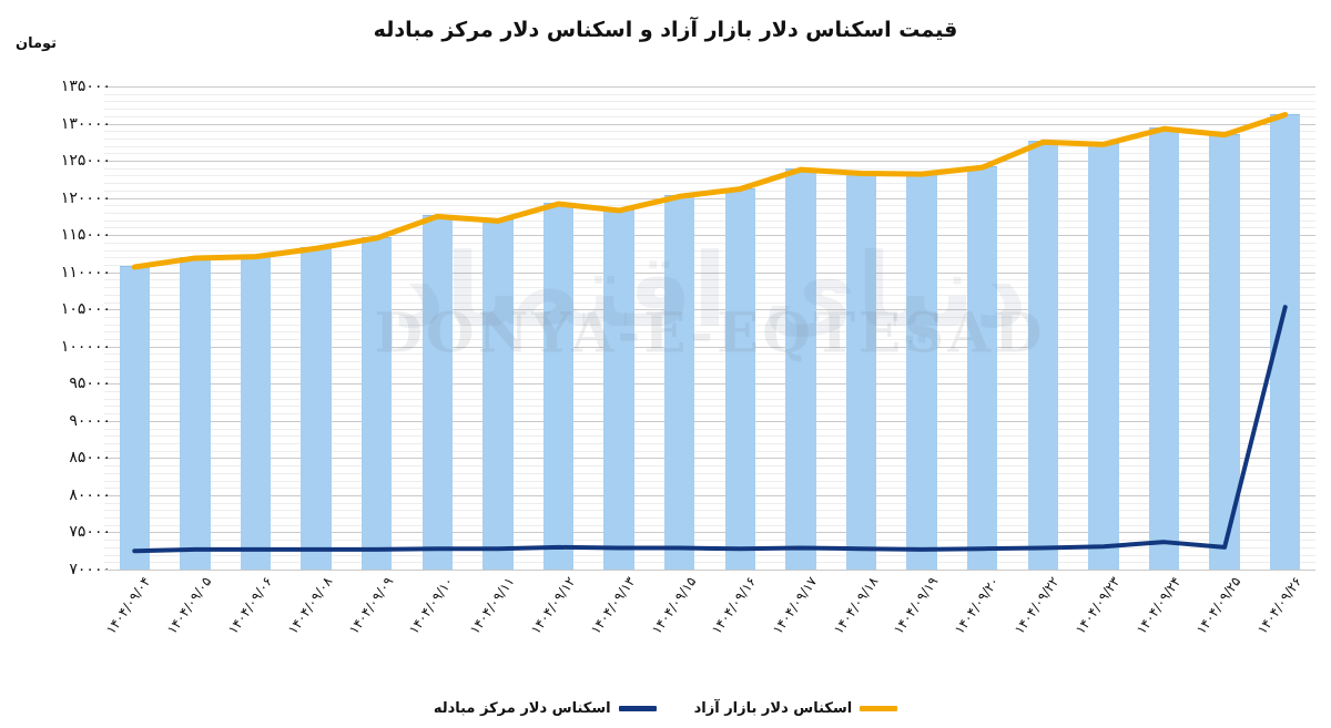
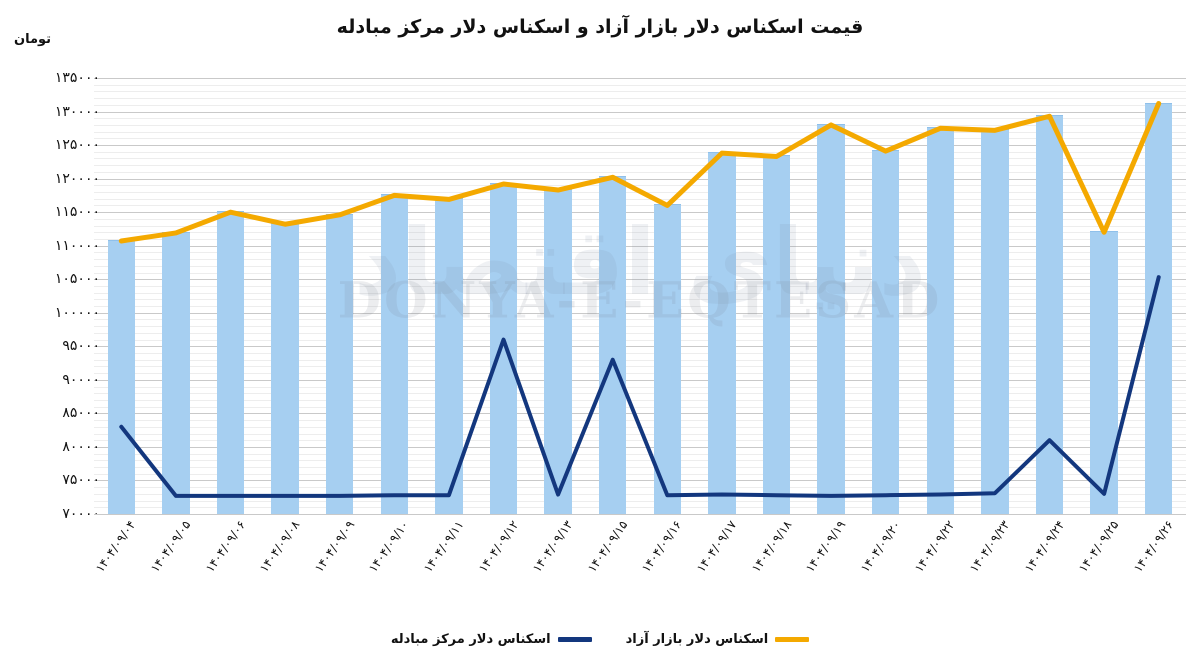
اسکناس دلار مرکز مبادله/۱۴۰۴/۰۹/۰۴: 72000 -> 83000
اسکناس دلار بازار آزاد/۱۴۰۴/۰۹/۰۶: 112000 -> 115000
اسکناس دلار مرکز مبادله/۱۴۰۴/۰۹/۱۲: 73000 -> 96000
اسکناس دلار مرکز مبادله/۱۴۰۴/۰۹/۱۵: 73000 -> 93000
اسکناس دلار بازار آزاد/۱۴۰۴/۰۹/۱۶: 121000 -> 116000
اسکناس دلار بازار آزاد/۱۴۰۴/۰۹/۱۹: 123000 -> 128000
اسکناس دلار مرکز مبادله/۱۴۰۴/۰۹/۲۴: 74000 -> 81000
اسکناس دلار بازار آزاد/۱۴۰۴/۰۹/۲۵: 128000 -> 112000
